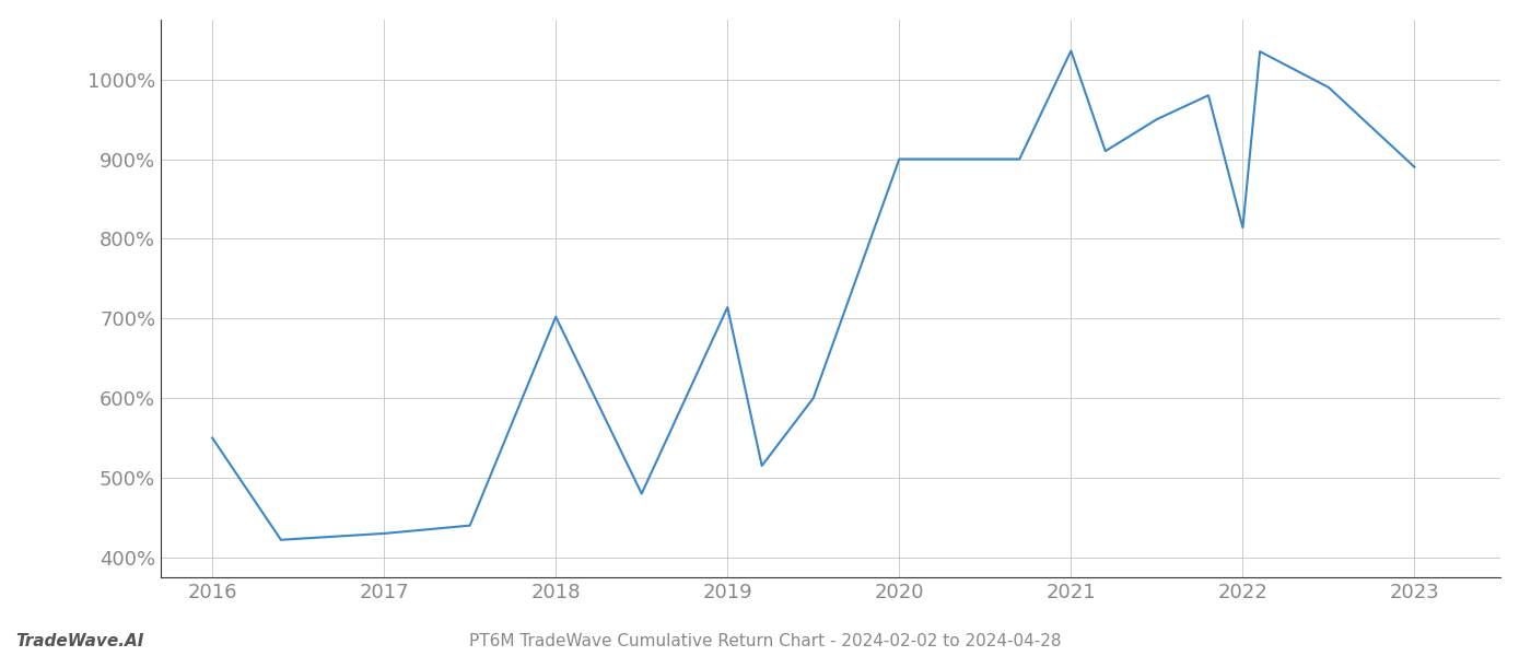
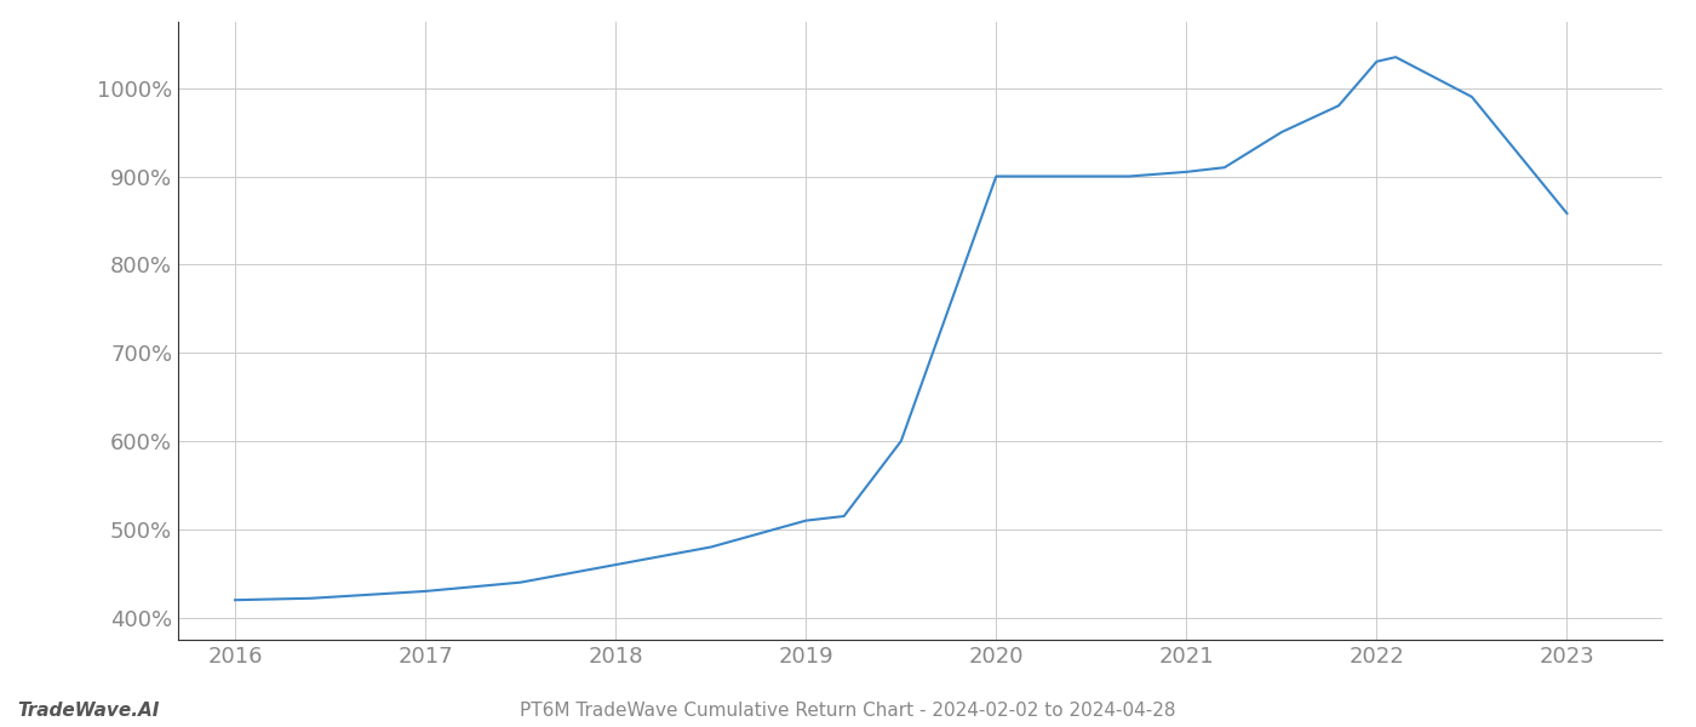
2016: 550% -> 420%
2018: 702% -> 460%
2019: 714% -> 510%
2021: 1036% -> 905%
2022: 814% -> 1030%
2023: 890% -> 858%
